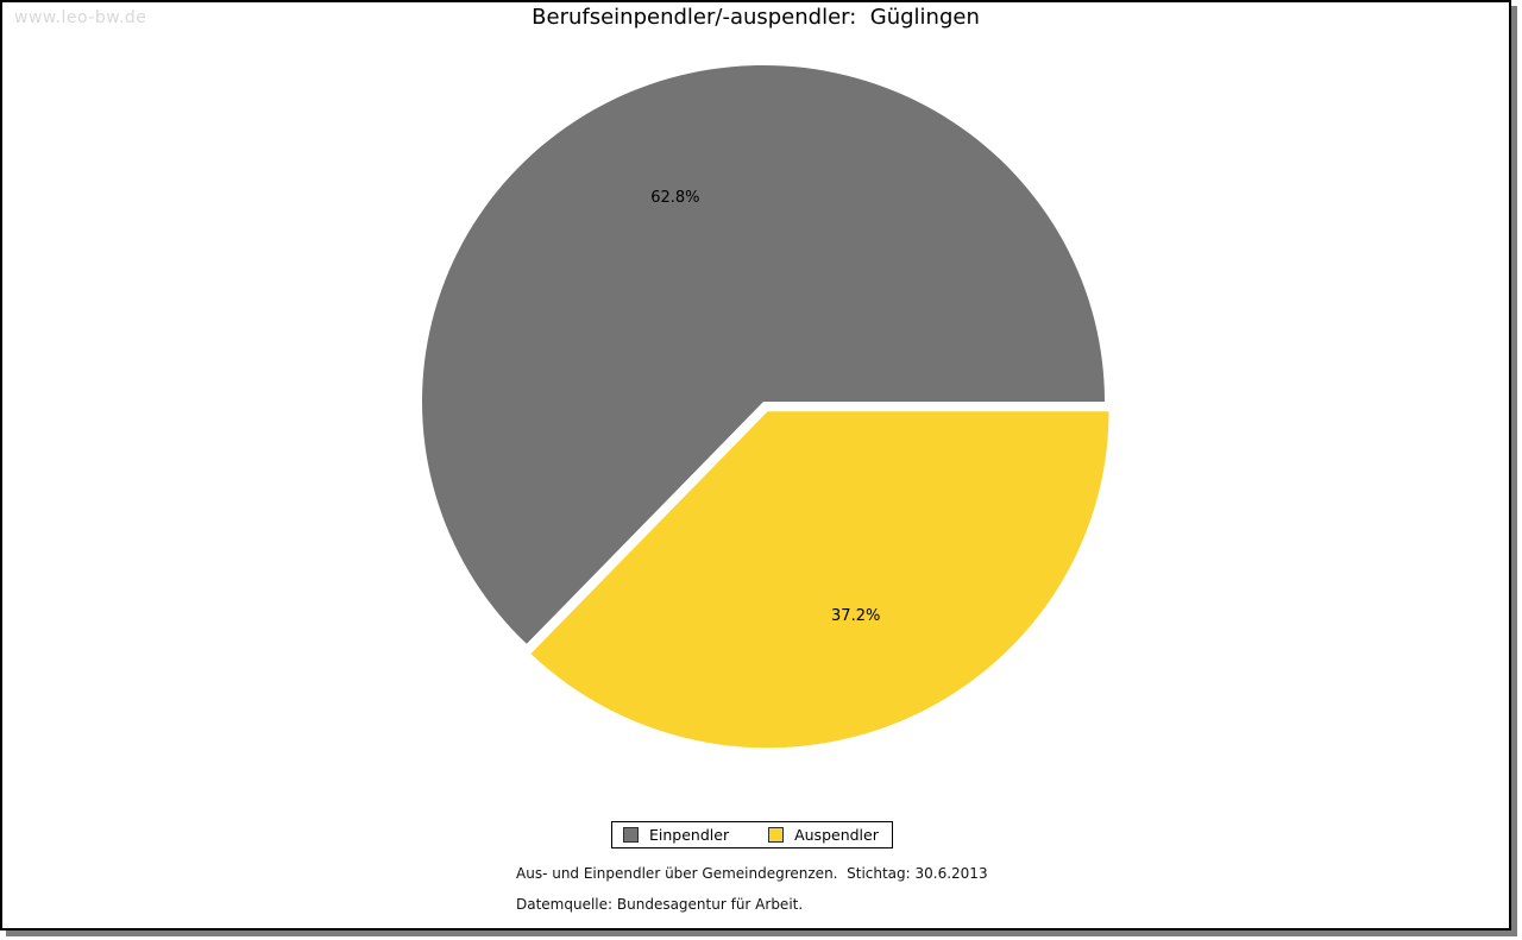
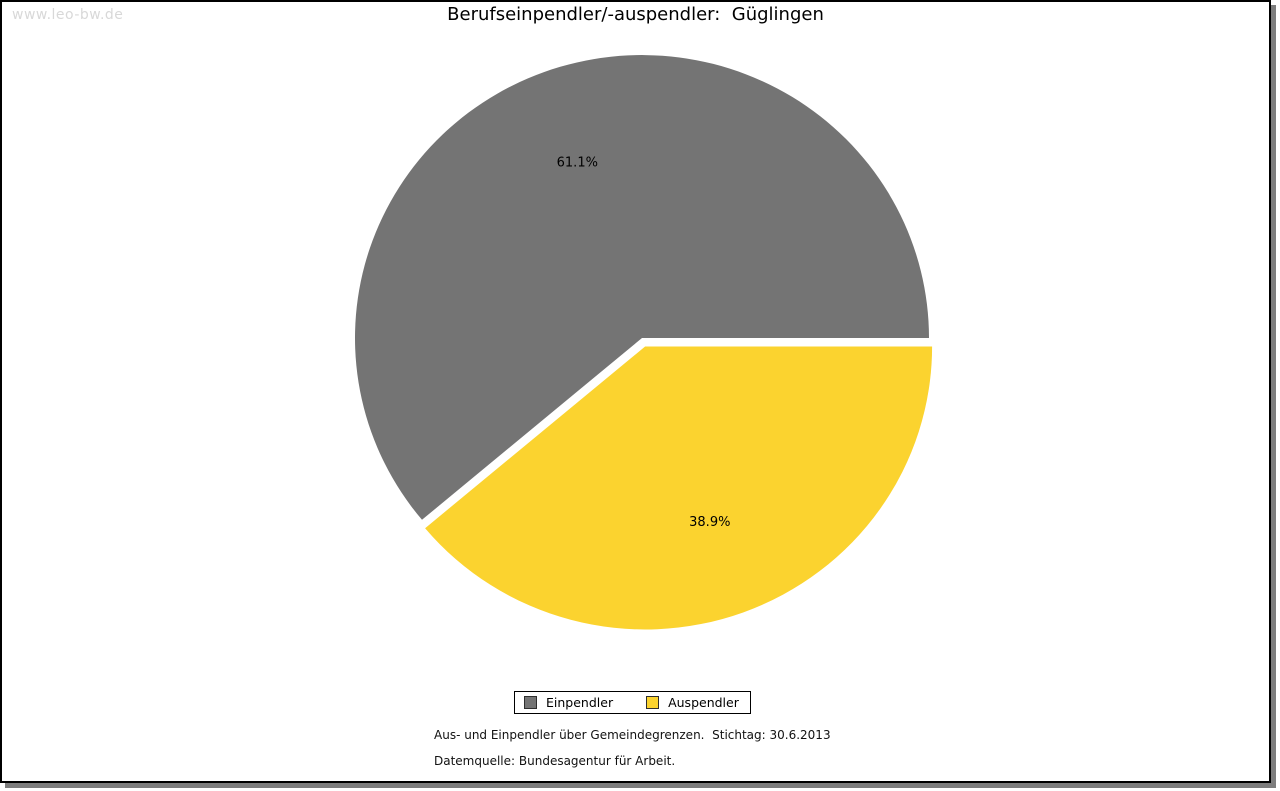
Einpendler: 62.8% -> 61.1%
Auspendler: 37.2% -> 38.9%
